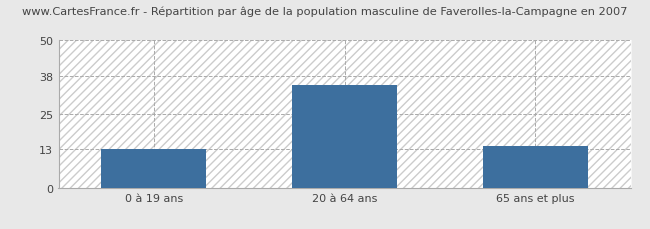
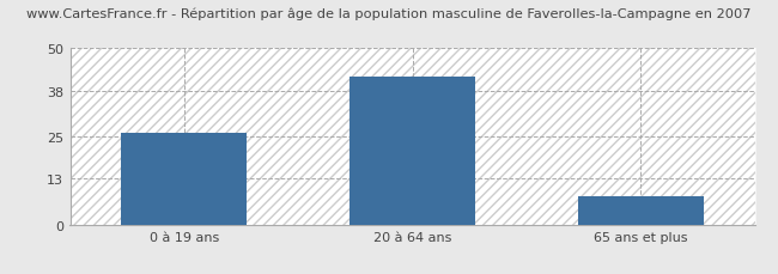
0 à 19 ans: 13 -> 26
20 à 64 ans: 35 -> 42
65 ans et plus: 14 -> 8
